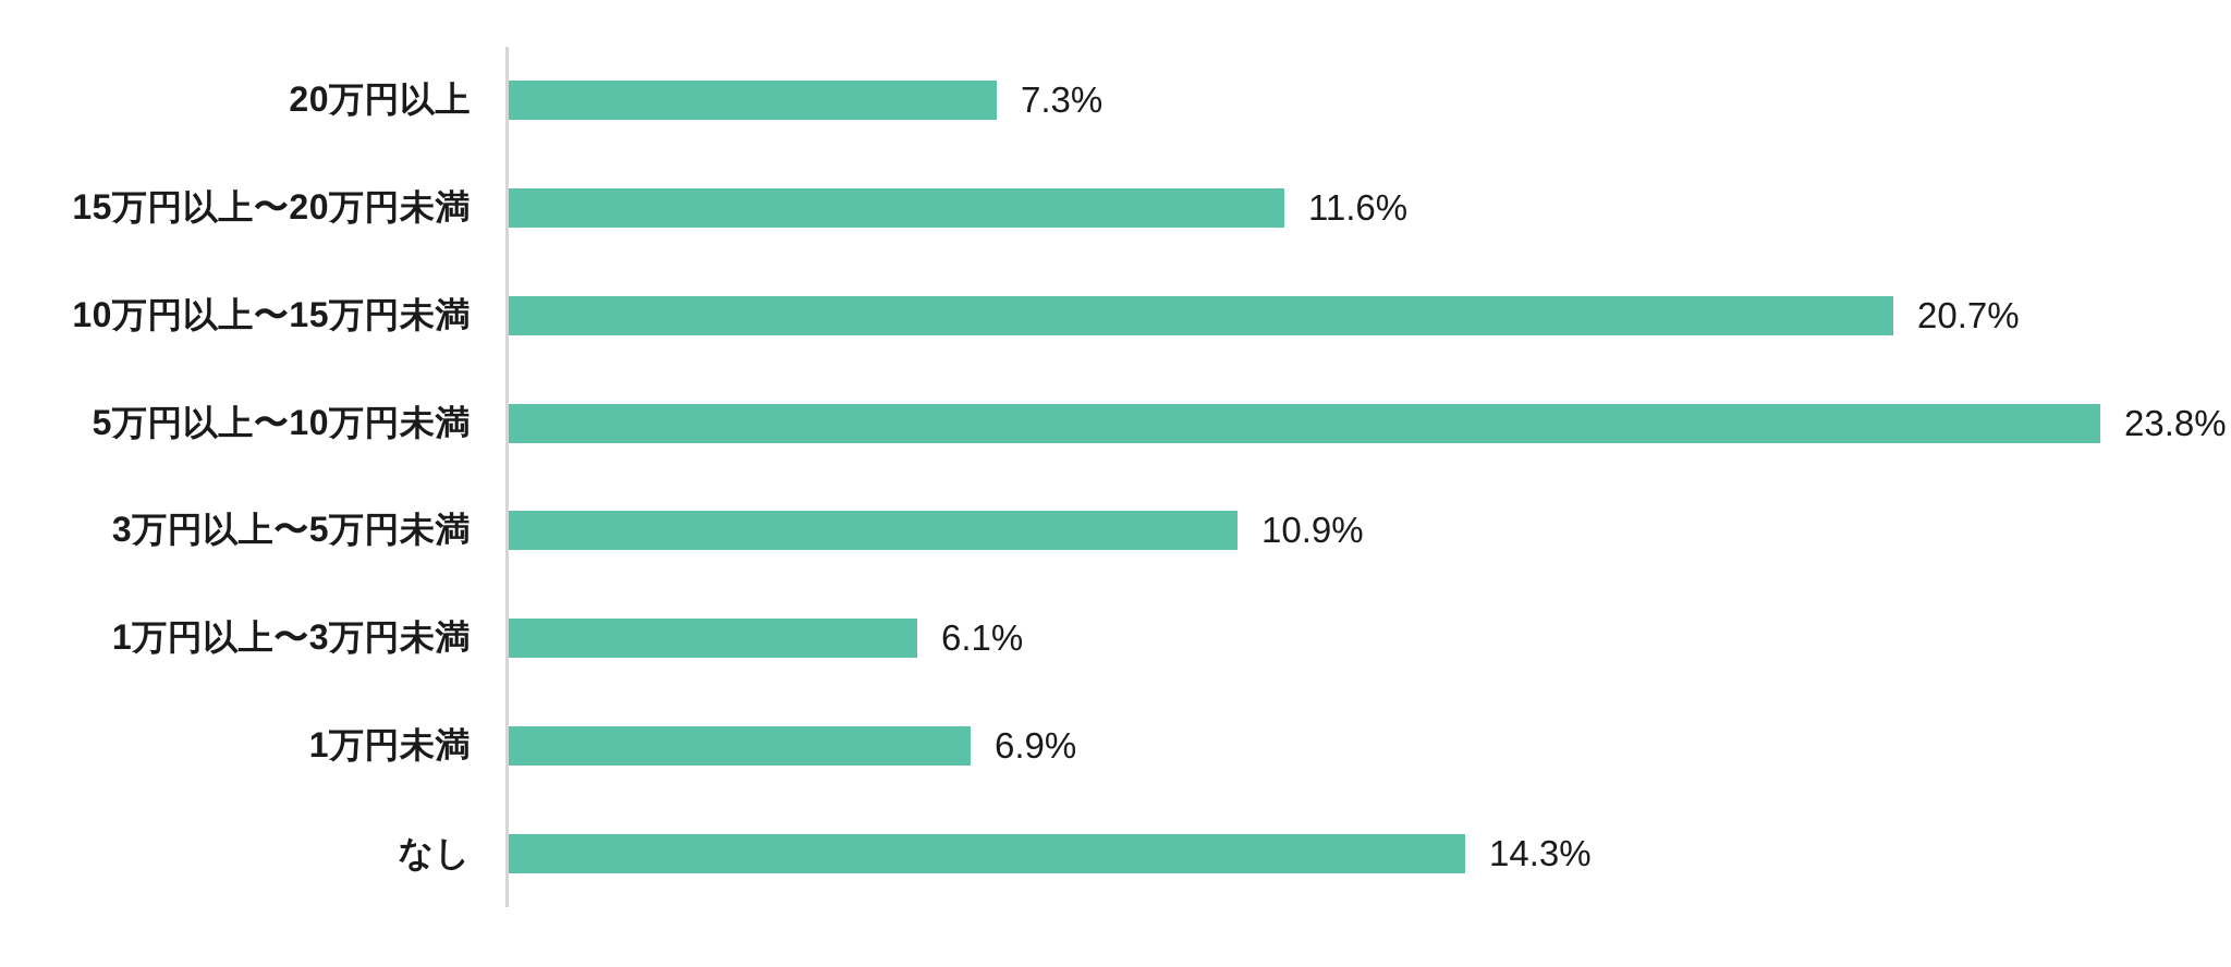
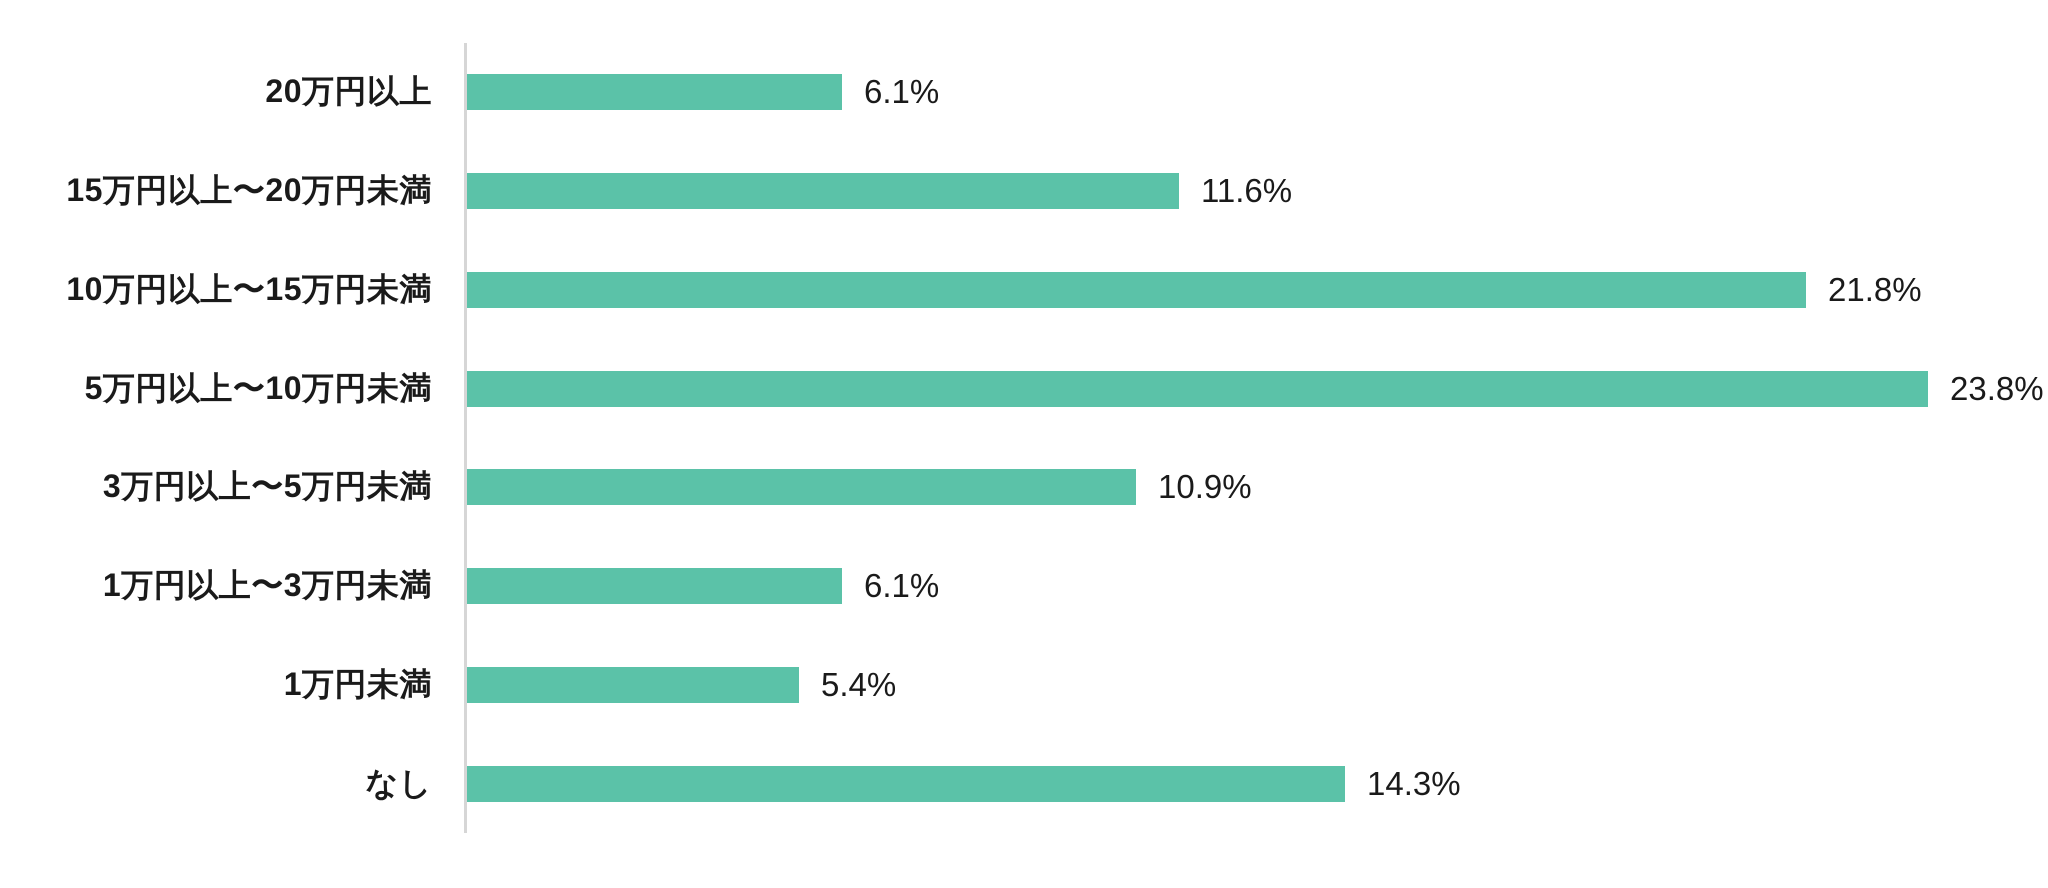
20万円以上: 7.3% -> 6.1%
10万円以上〜15万円未満: 20.7% -> 21.8%
1万円未満: 6.9% -> 5.4%
